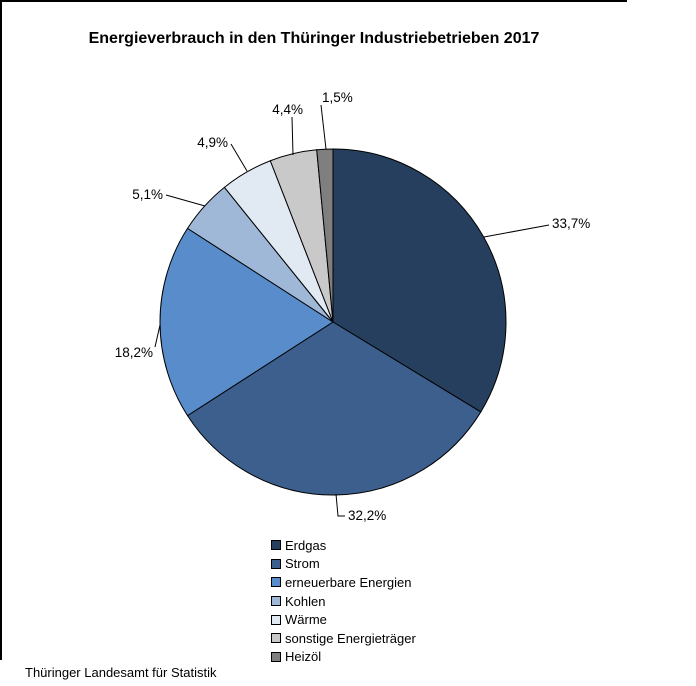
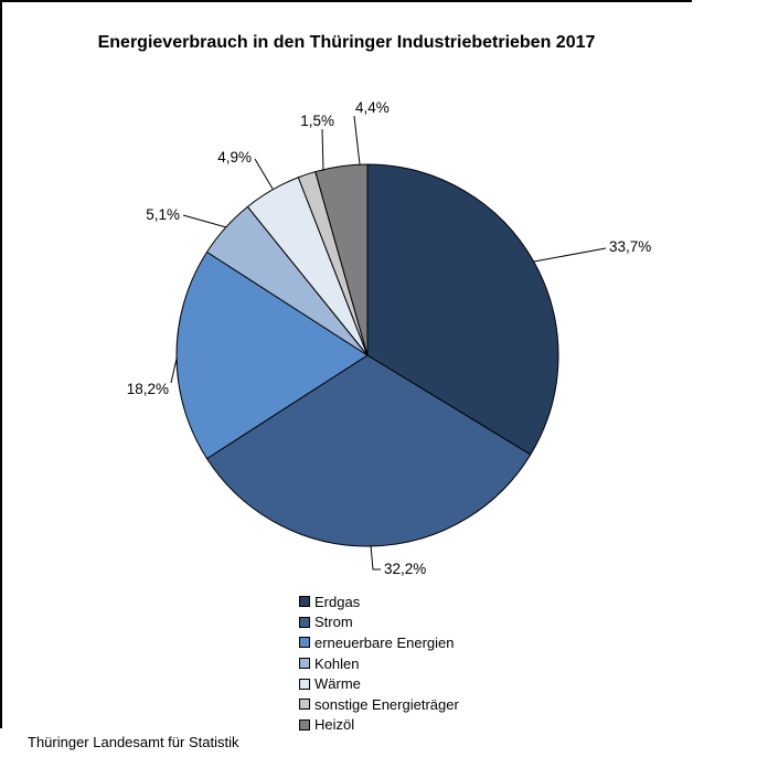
sonstige Energieträger: 4,4% -> 1,5%
Heizöl: 1,5% -> 4,4%
